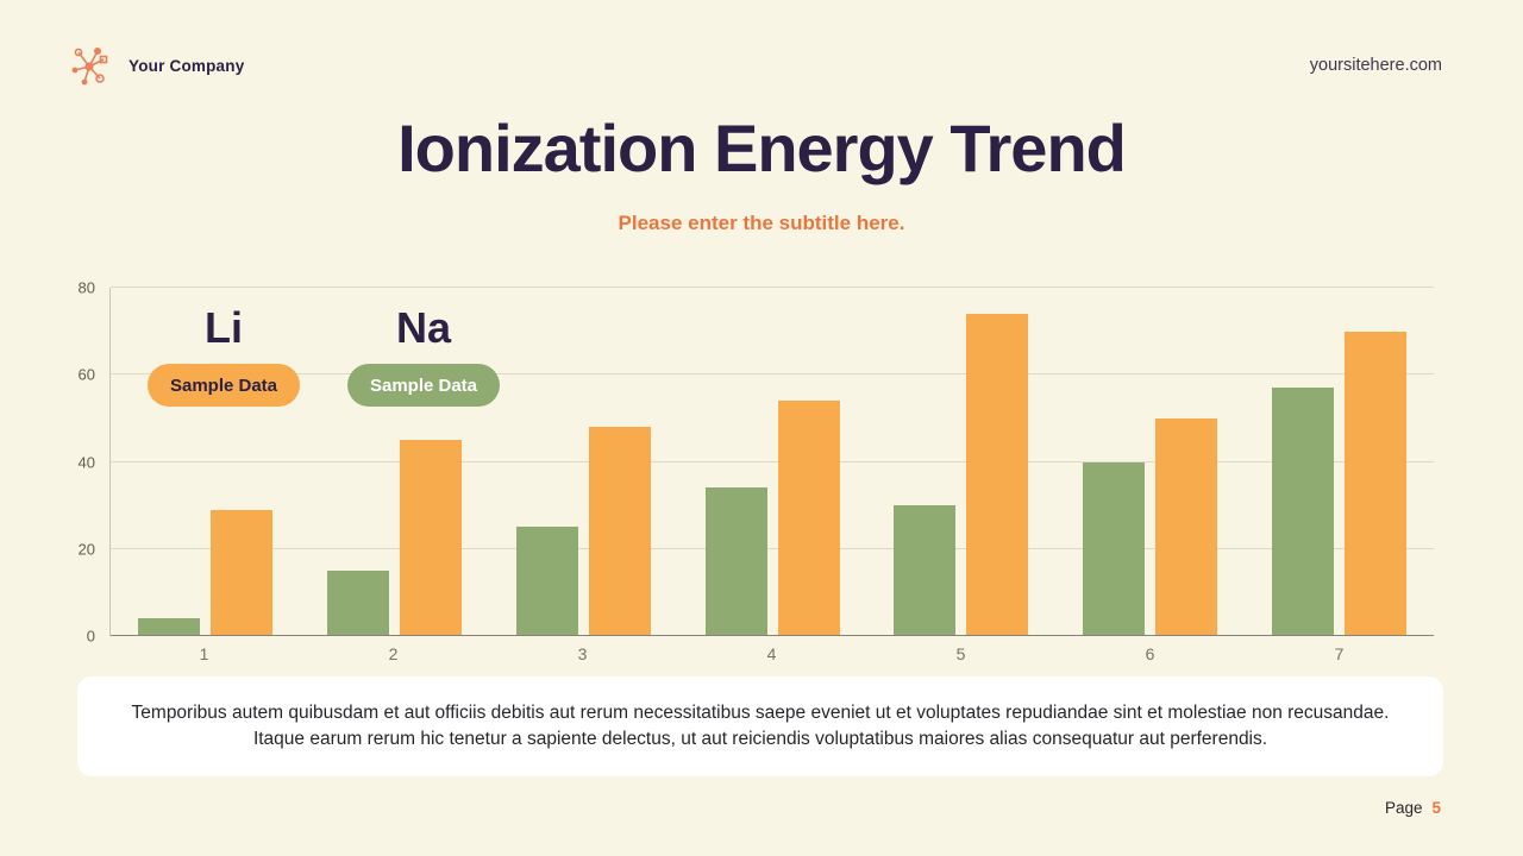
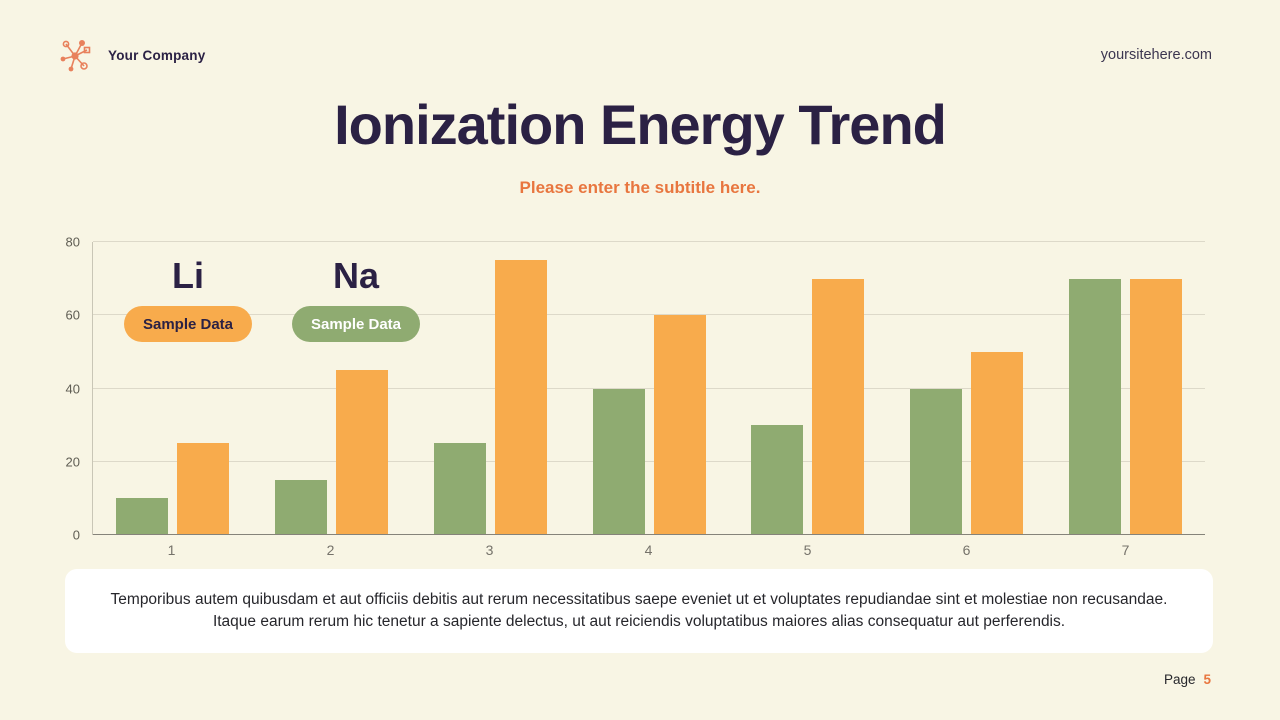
Li/1: 29 -> 25
Na/1: 4 -> 10
Li/3: 48 -> 75
Li/4: 54 -> 60
Na/4: 34 -> 40
Li/5: 74 -> 70
Na/7: 57 -> 70
